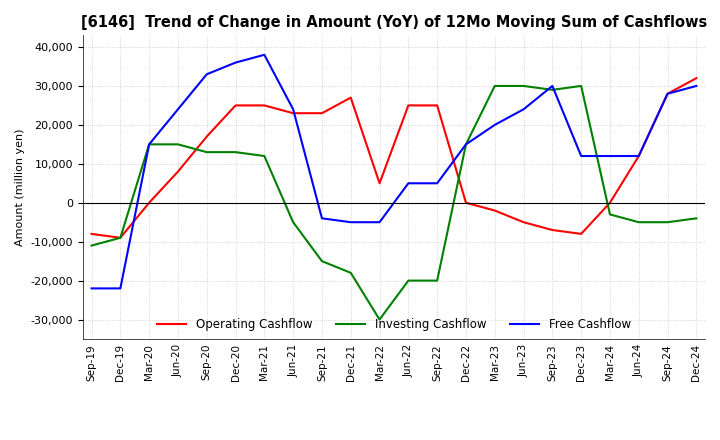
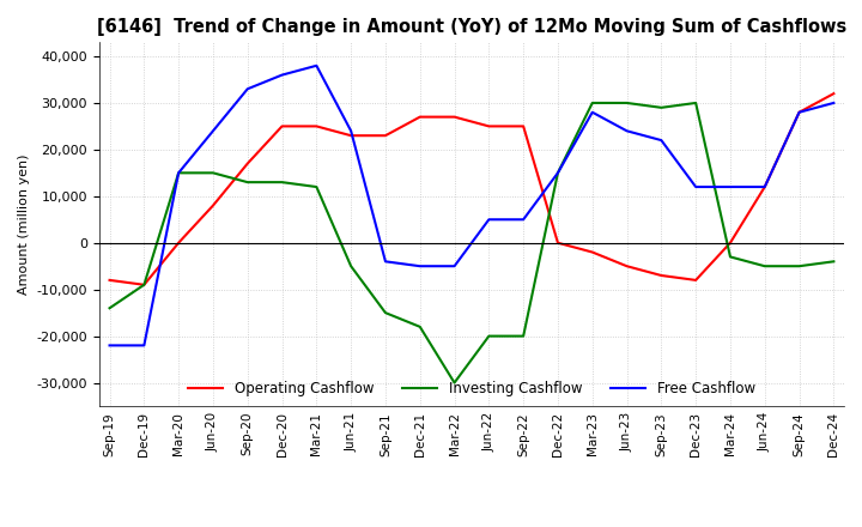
Investing Cashflow/Sep-19: -11,000 -> -14,000
Operating Cashflow/Mar-22: 5,000 -> 27,000
Free Cashflow/Mar-23: 20,000 -> 28,000
Free Cashflow/Sep-23: 30,000 -> 22,000
